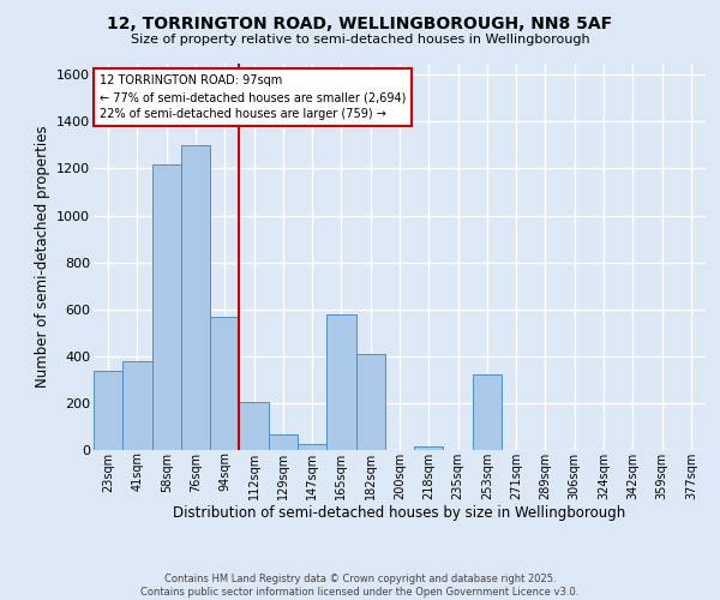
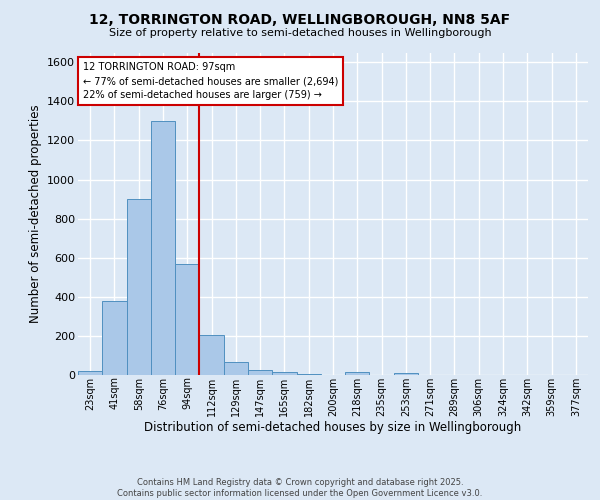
23sqm: 340 -> 20
58sqm: 1220 -> 900
165sqm: 580 -> 20
182sqm: 410 -> 0
253sqm: 320 -> 10
